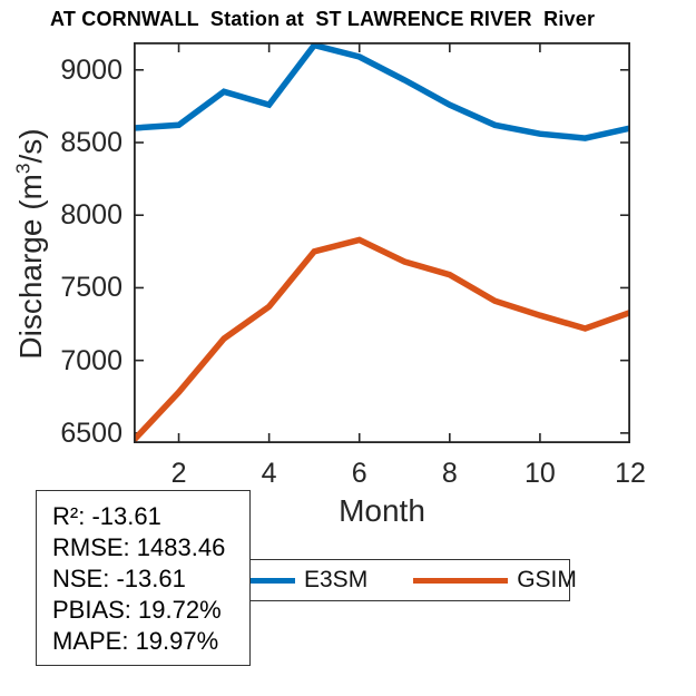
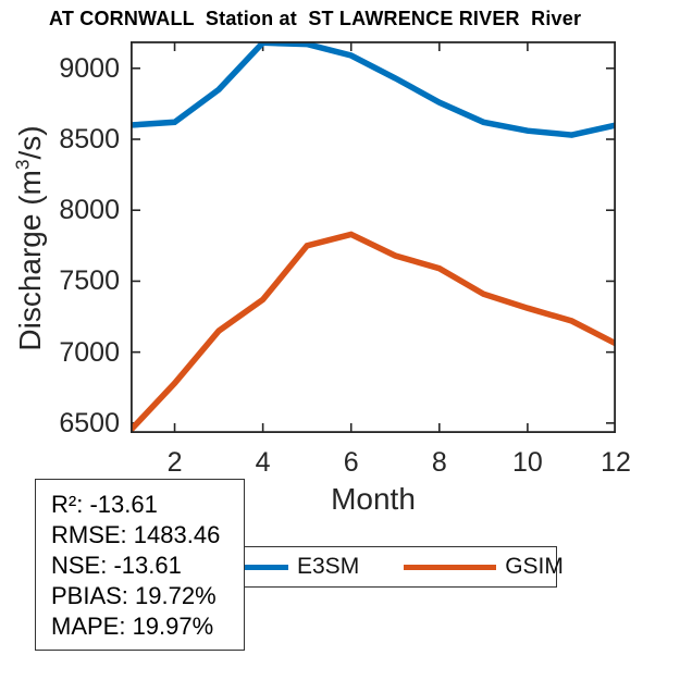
E3SM/4: 8760 -> 9180
GSIM/12: 7330 -> 7060
